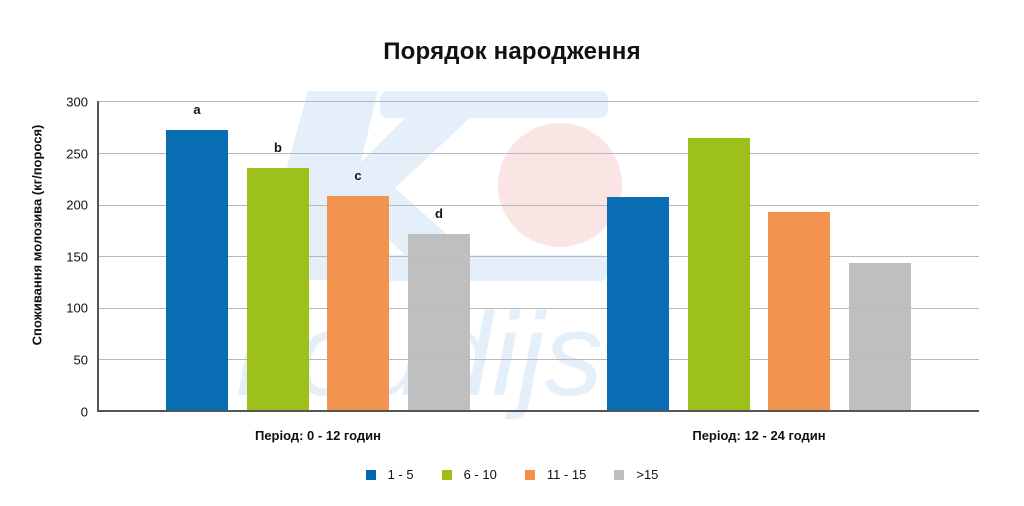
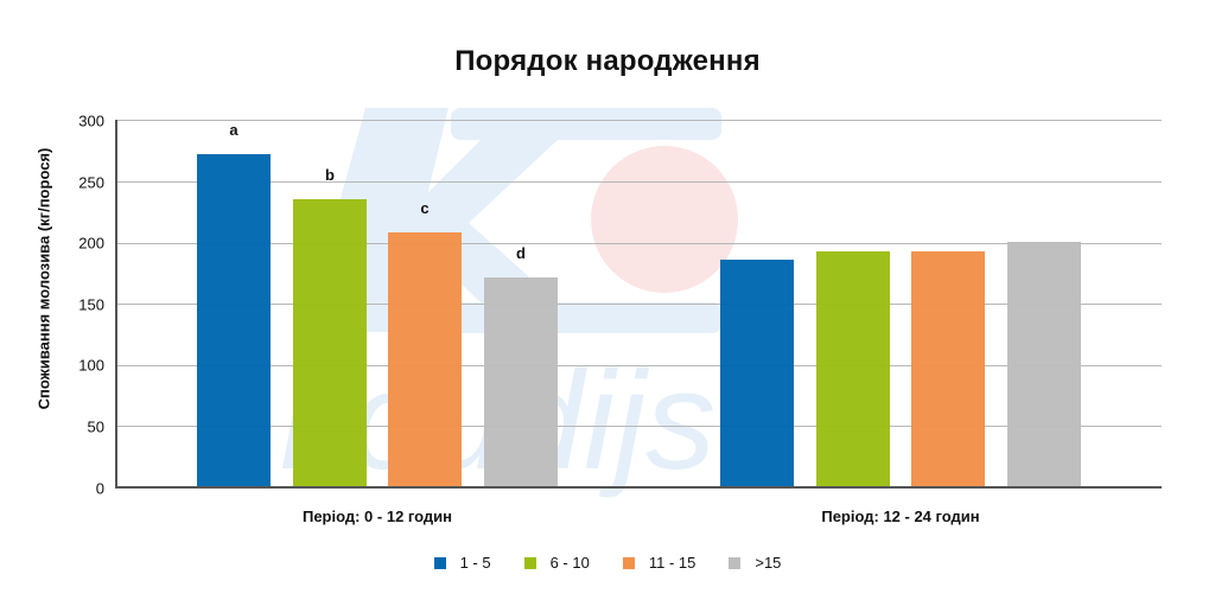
1 - 5/Період: 12 - 24 годин: 207 -> 186
6 - 10/Період: 12 - 24 годин: 264 -> 193
>15/Період: 12 - 24 годин: 143 -> 200
